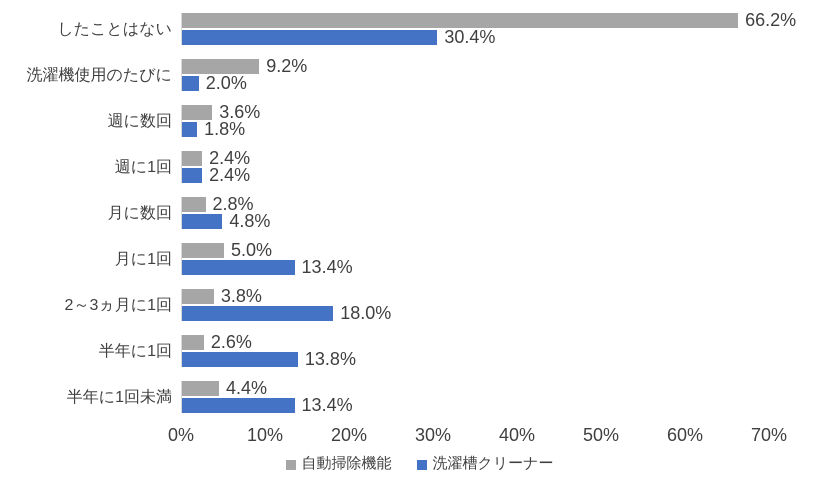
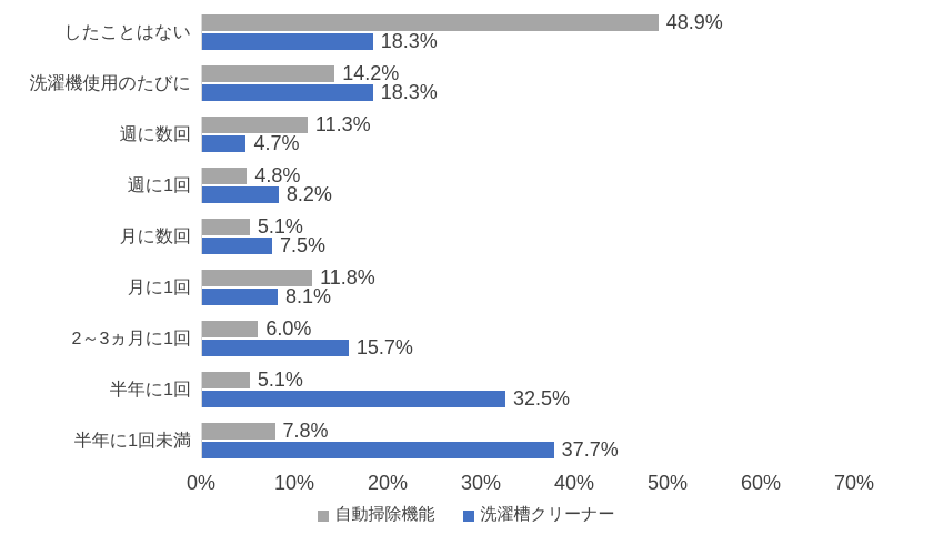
自動掃除機能/したことはない: 66.2% -> 48.9%
洗濯槽クリーナー/したことはない: 30.4% -> 18.3%
自動掃除機能/洗濯機使用のたびに: 9.2% -> 14.2%
洗濯槽クリーナー/洗濯機使用のたびに: 2.0% -> 18.3%
自動掃除機能/週に数回: 3.6% -> 11.3%
洗濯槽クリーナー/週に数回: 1.8% -> 4.7%
自動掃除機能/週に1回: 2.4% -> 4.8%
洗濯槽クリーナー/週に1回: 2.4% -> 8.2%
自動掃除機能/月に数回: 2.8% -> 5.1%
洗濯槽クリーナー/月に数回: 4.8% -> 7.5%
自動掃除機能/月に1回: 5.0% -> 11.8%
洗濯槽クリーナー/月に1回: 13.4% -> 8.1%
自動掃除機能/2～3ヵ月に1回: 3.8% -> 6.0%
洗濯槽クリーナー/2～3ヵ月に1回: 18.0% -> 15.7%
自動掃除機能/半年に1回: 2.6% -> 5.1%
洗濯槽クリーナー/半年に1回: 13.8% -> 32.5%
自動掃除機能/半年に1回未満: 4.4% -> 7.8%
洗濯槽クリーナー/半年に1回未満: 13.4% -> 37.7%
